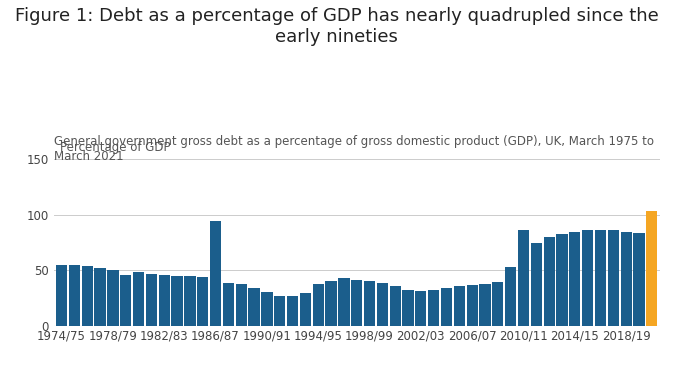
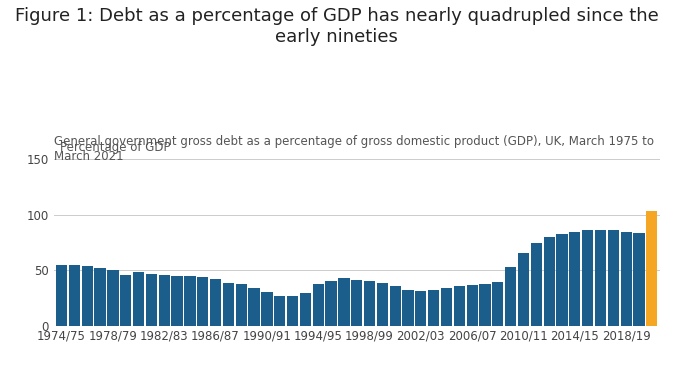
1986/87: 94 -> 42
2010/11: 86 -> 65
